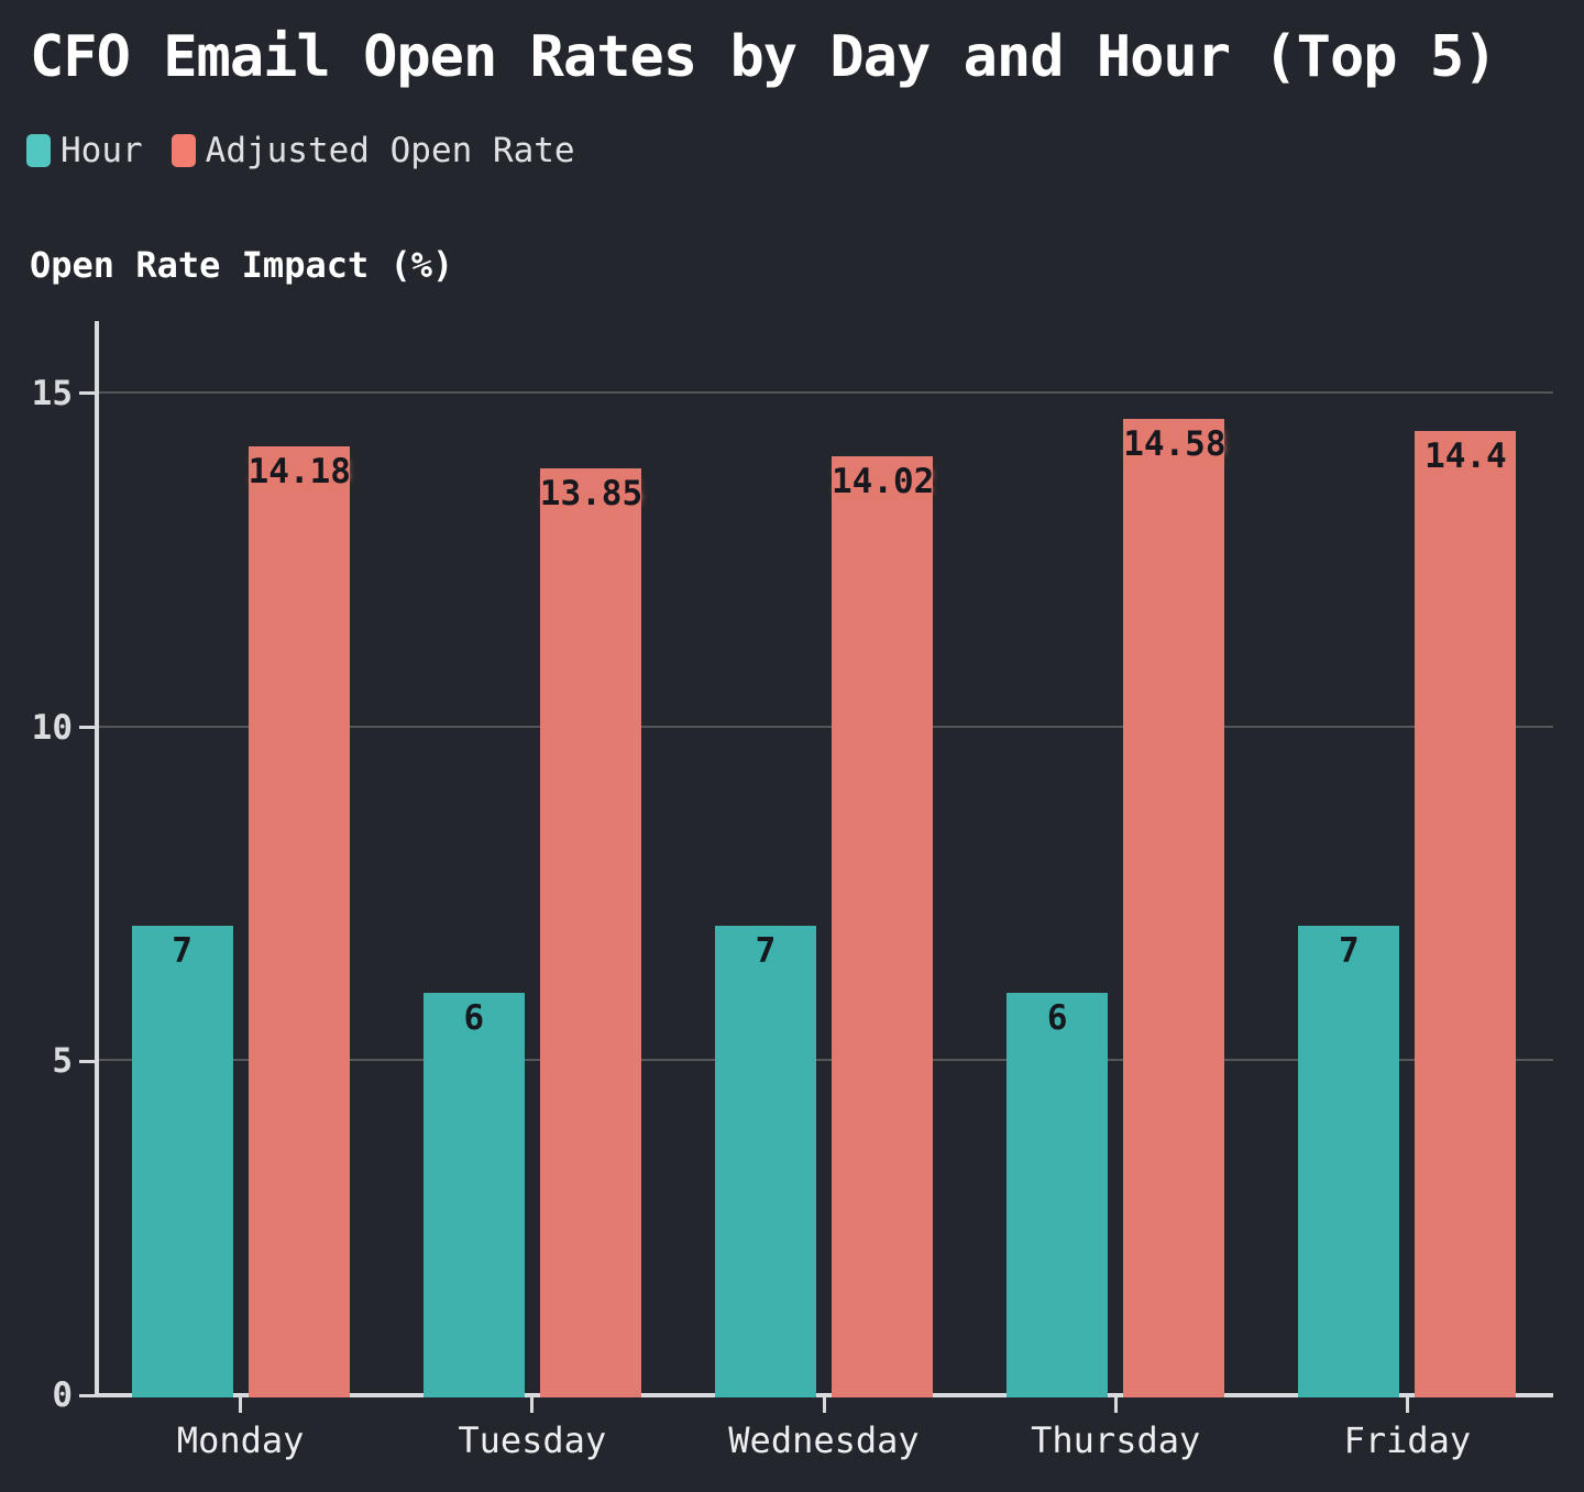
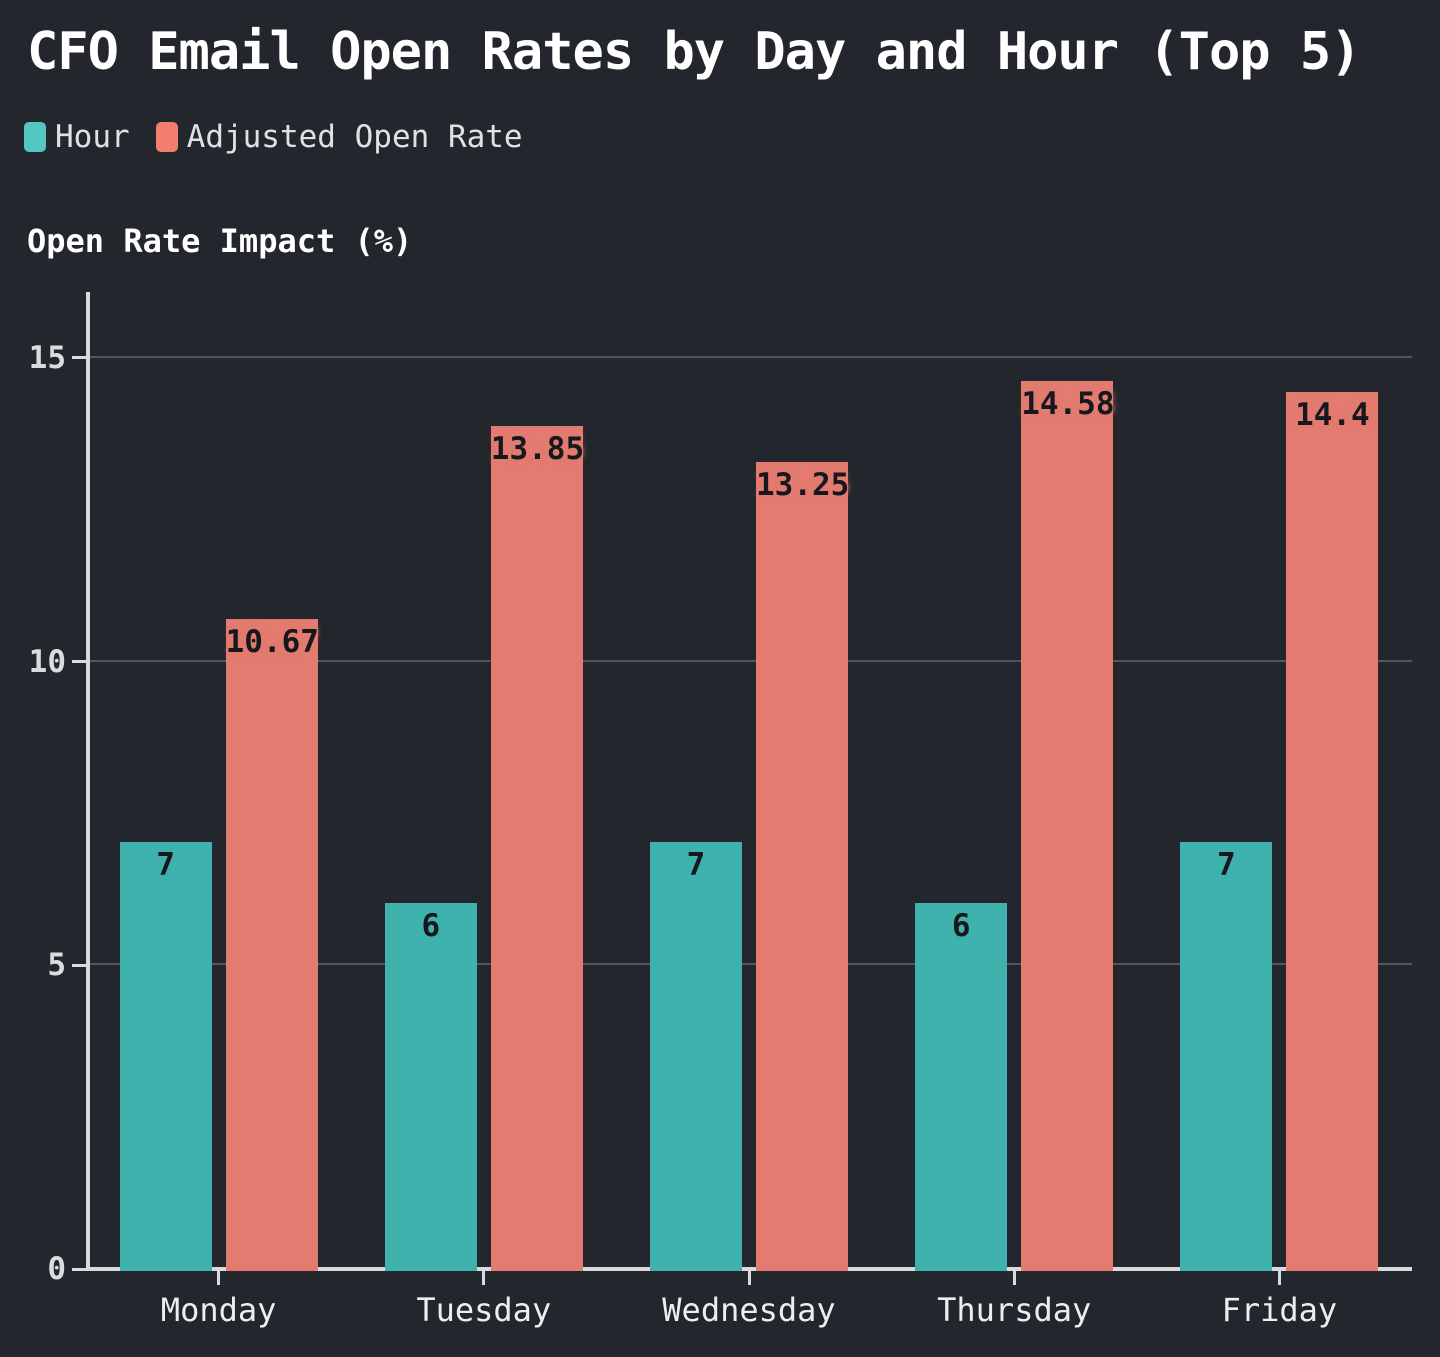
Adjusted Open Rate/Monday: 14.18 -> 10.67
Adjusted Open Rate/Wednesday: 14.02 -> 13.25
